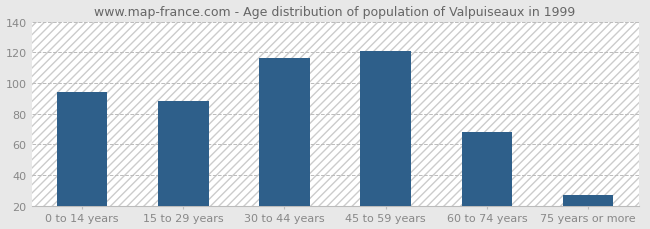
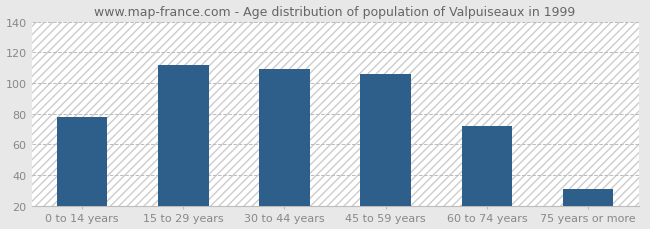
0 to 14 years: 94 -> 78
15 to 29 years: 88 -> 112
30 to 44 years: 116 -> 109
45 to 59 years: 121 -> 106
60 to 74 years: 68 -> 72
75 years or more: 27 -> 31
